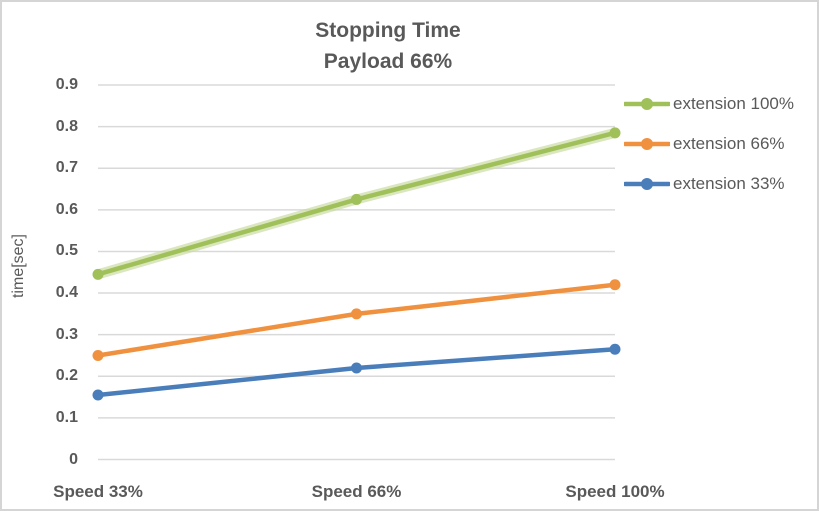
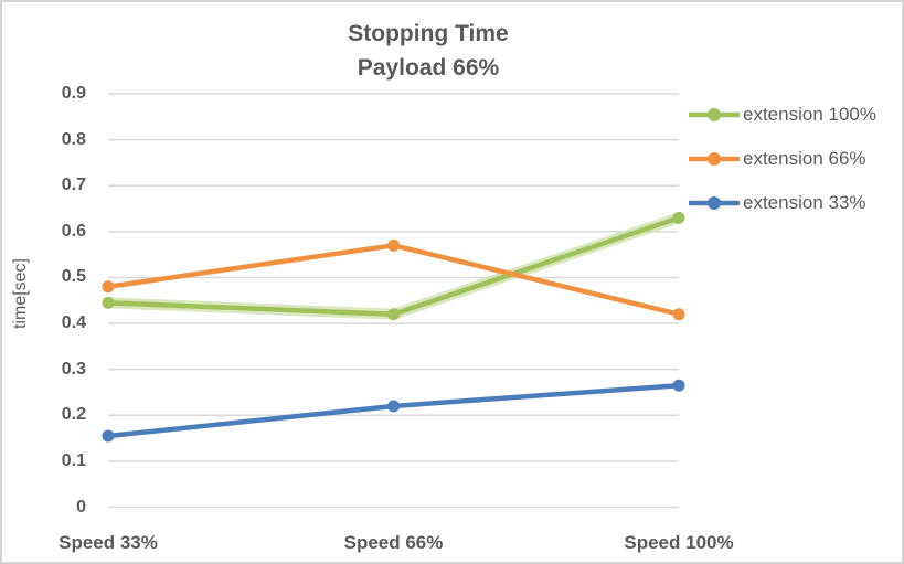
extension 66%/Speed 33%: 0.25 -> 0.48
extension 100%/Speed 66%: 0.62 -> 0.42
extension 66%/Speed 66%: 0.35 -> 0.57
extension 100%/Speed 100%: 0.79 -> 0.63
